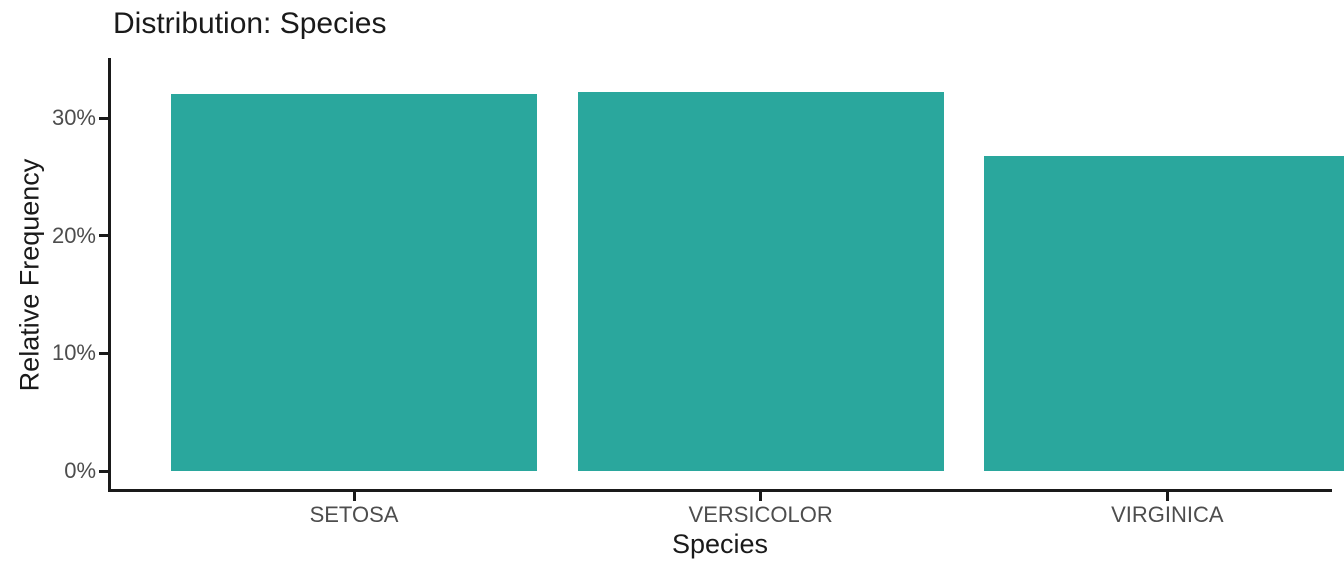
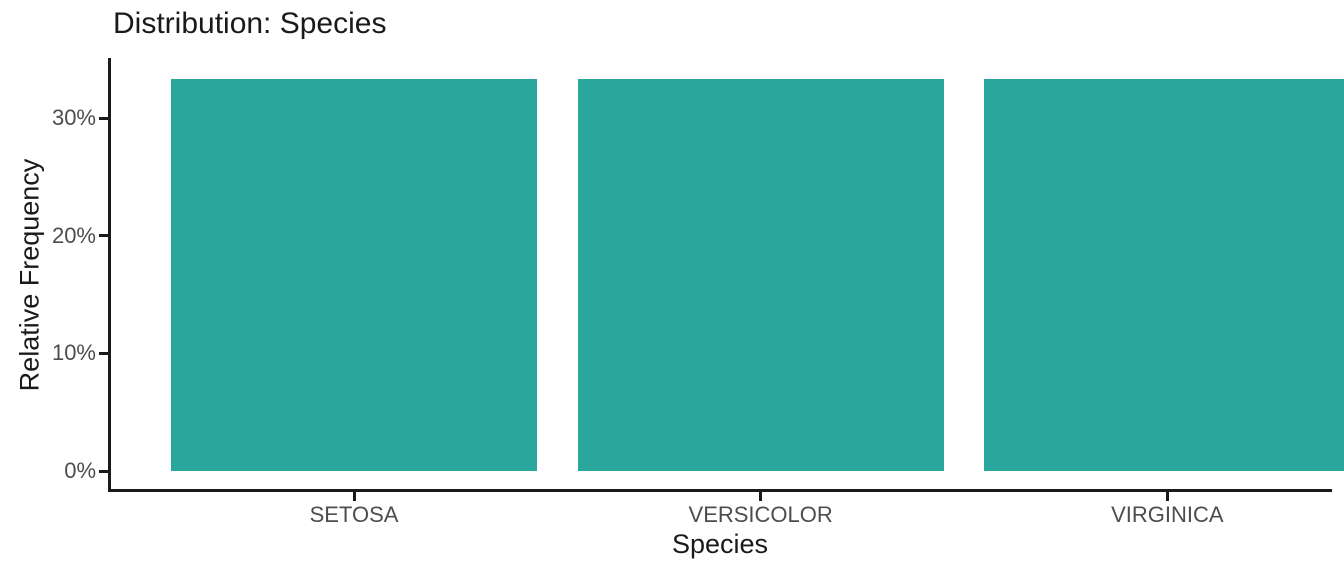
SETOSA: 32.1% -> 33.3%
VERSICOLOR: 32.2% -> 33.3%
VIRGINICA: 26.8% -> 33.3%
